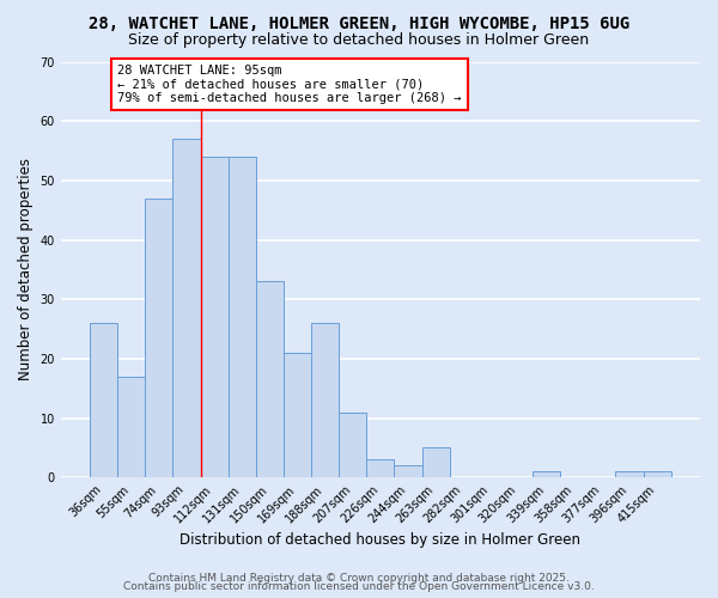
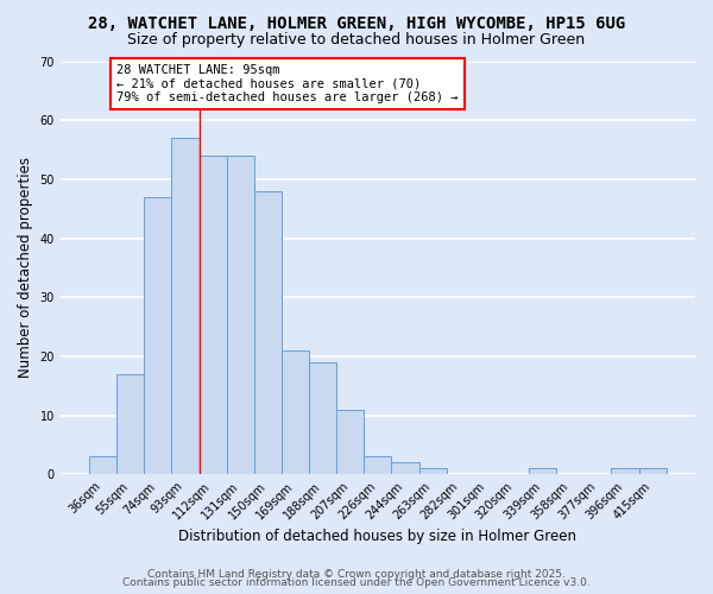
36sqm: 26 -> 3
150sqm: 33 -> 48
188sqm: 26 -> 19
263sqm: 5 -> 1
